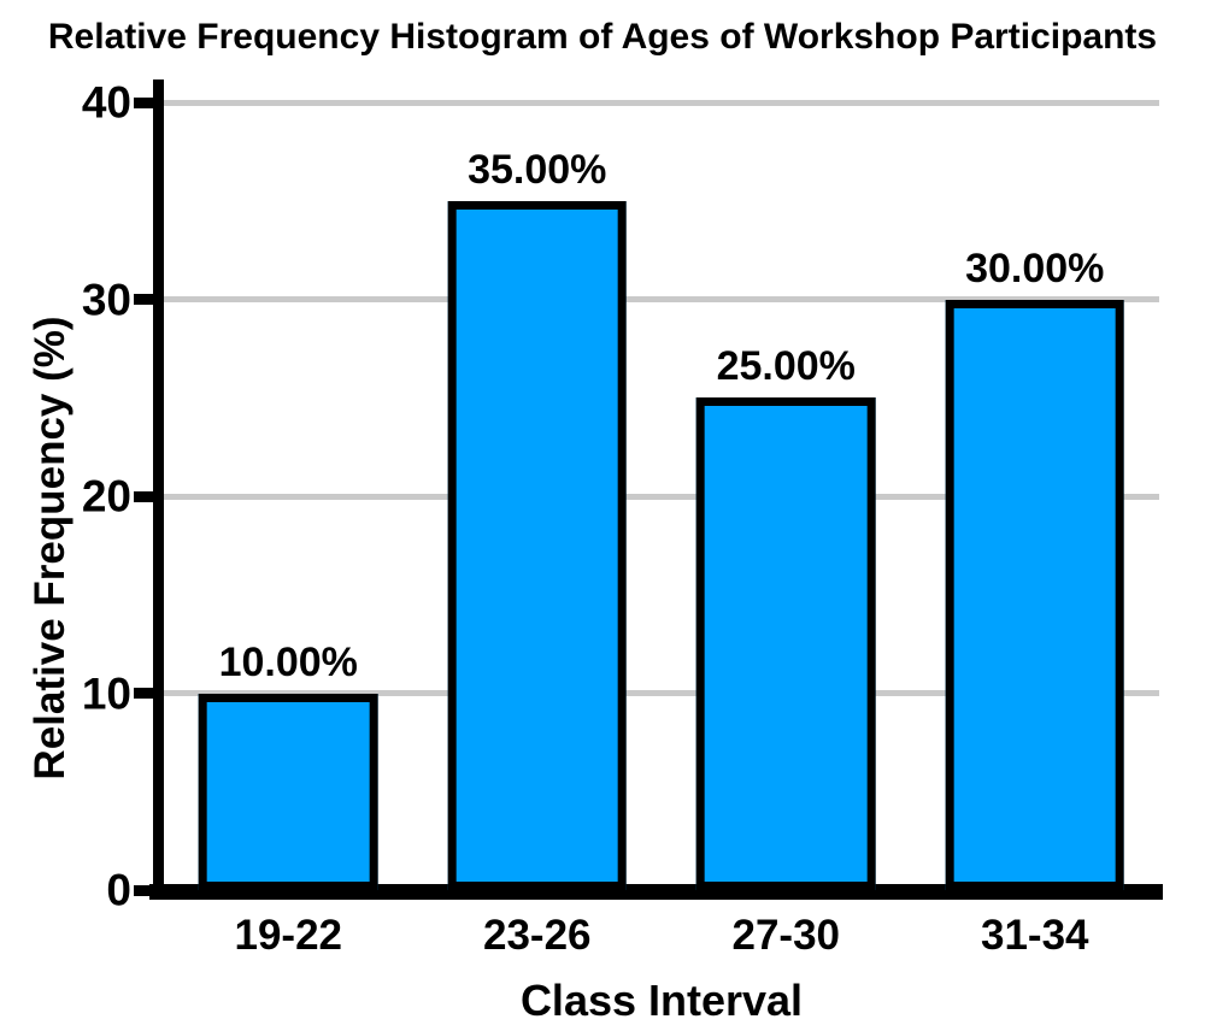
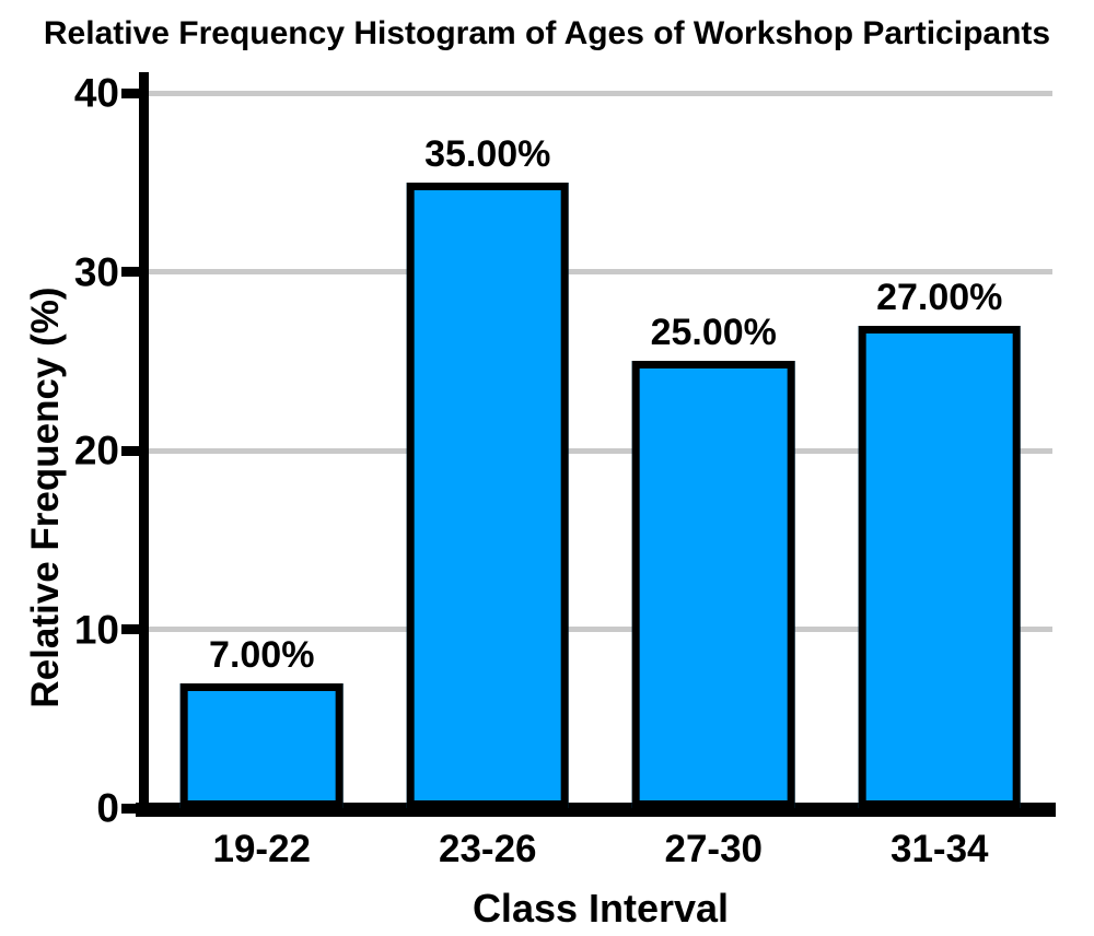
19-22: 10.00% -> 7.00%
31-34: 30.00% -> 27.00%
